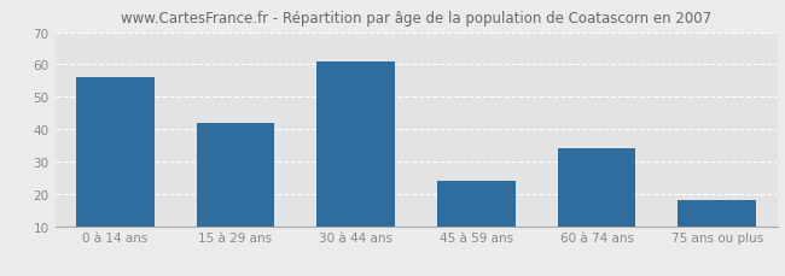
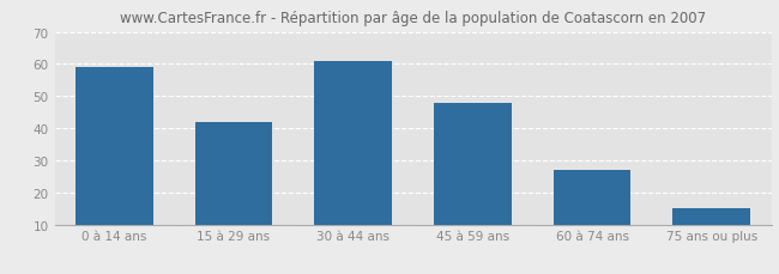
0 à 14 ans: 56 -> 59
45 à 59 ans: 24 -> 48
60 à 74 ans: 34 -> 27
75 ans ou plus: 18 -> 15
